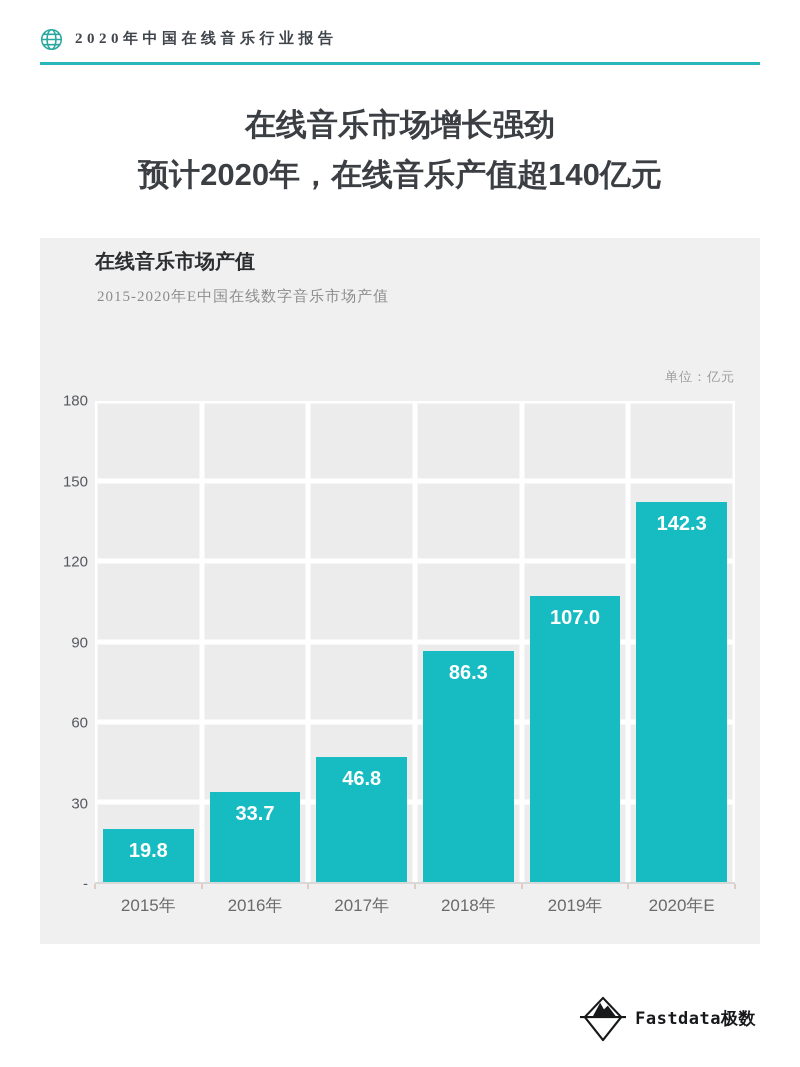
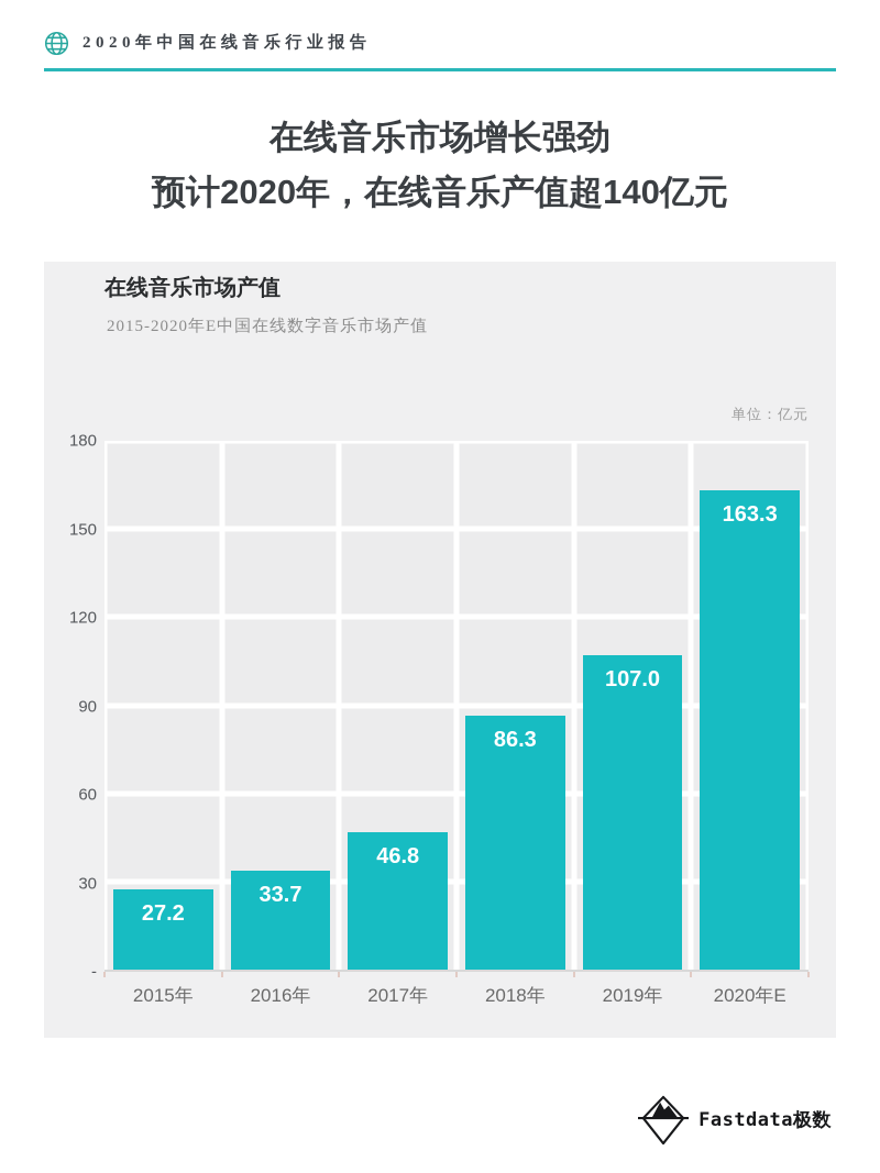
2015年: 19.8 -> 27.2
2020年E: 142.3 -> 163.3
